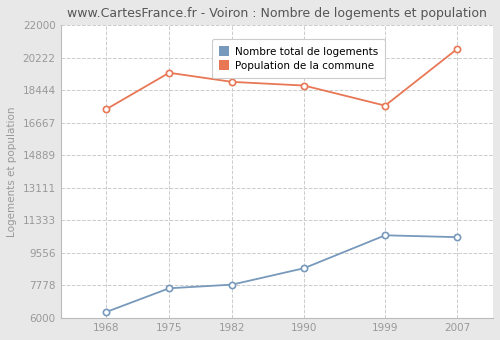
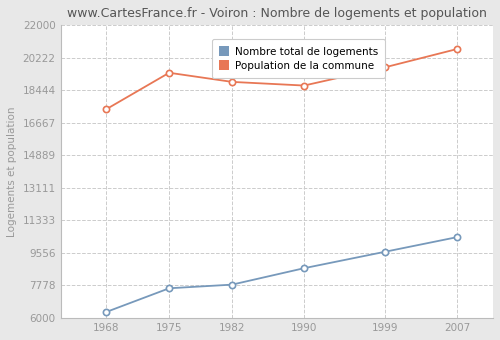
Nombre total de logements/1999: 10500 -> 9600
Population de la commune/1999: 17600 -> 19700
